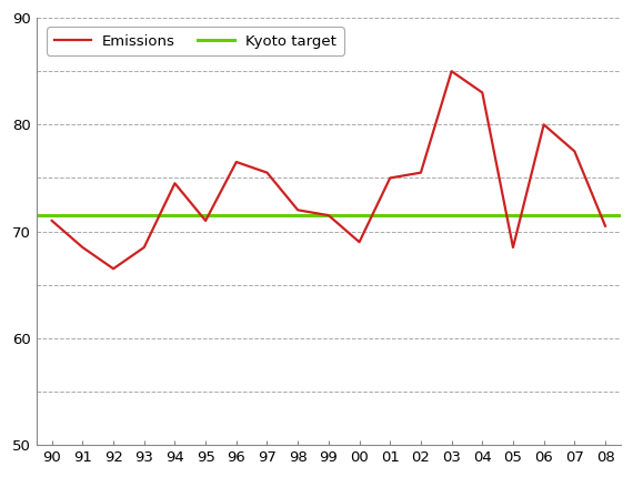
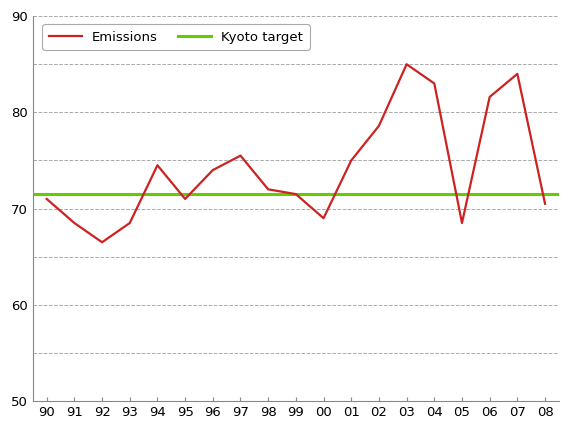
96: 76.5 -> 74.0
02: 75.5 -> 78.6
06: 80.0 -> 81.6
07: 77.5 -> 84.0
